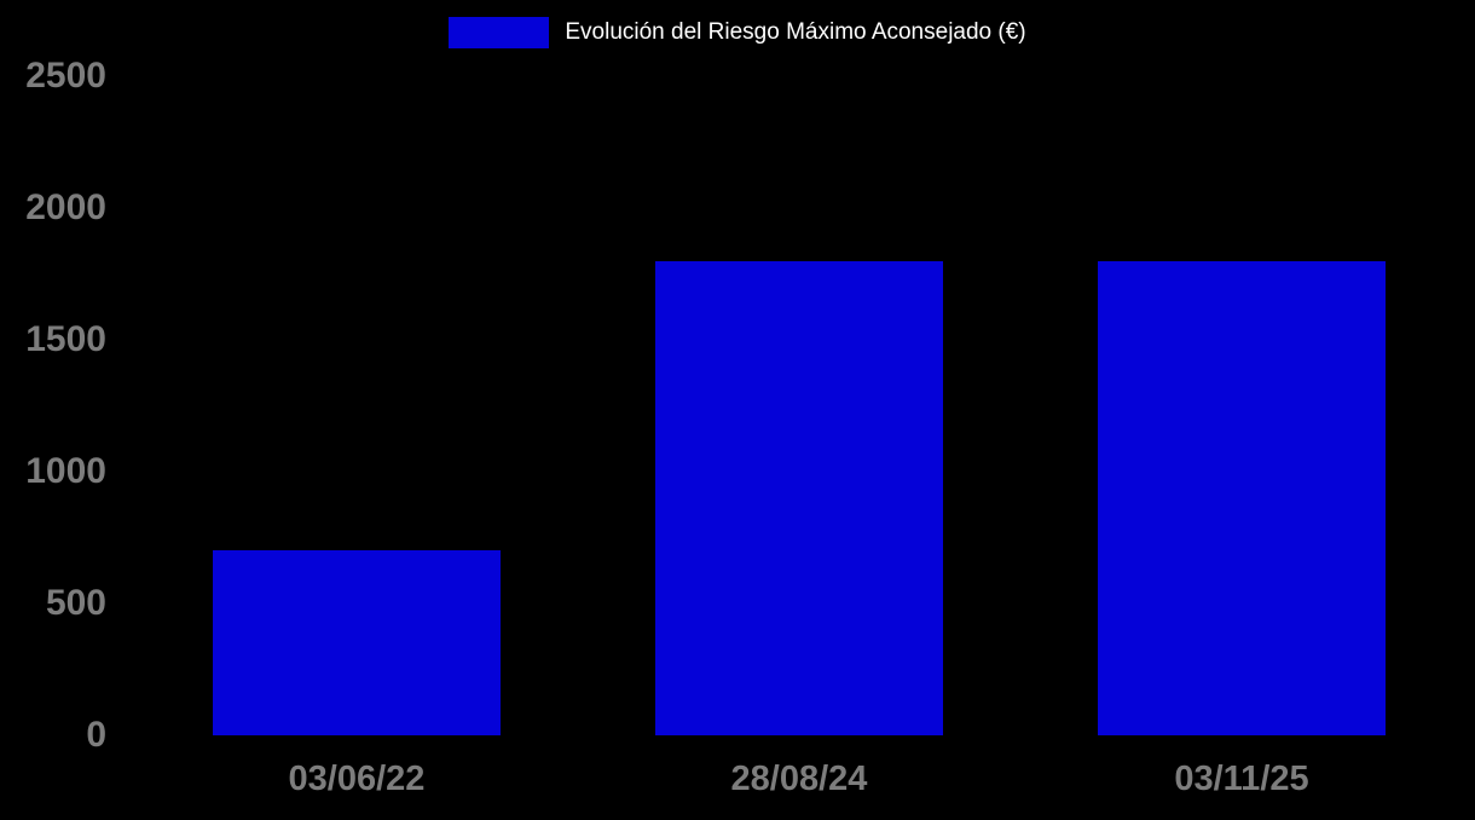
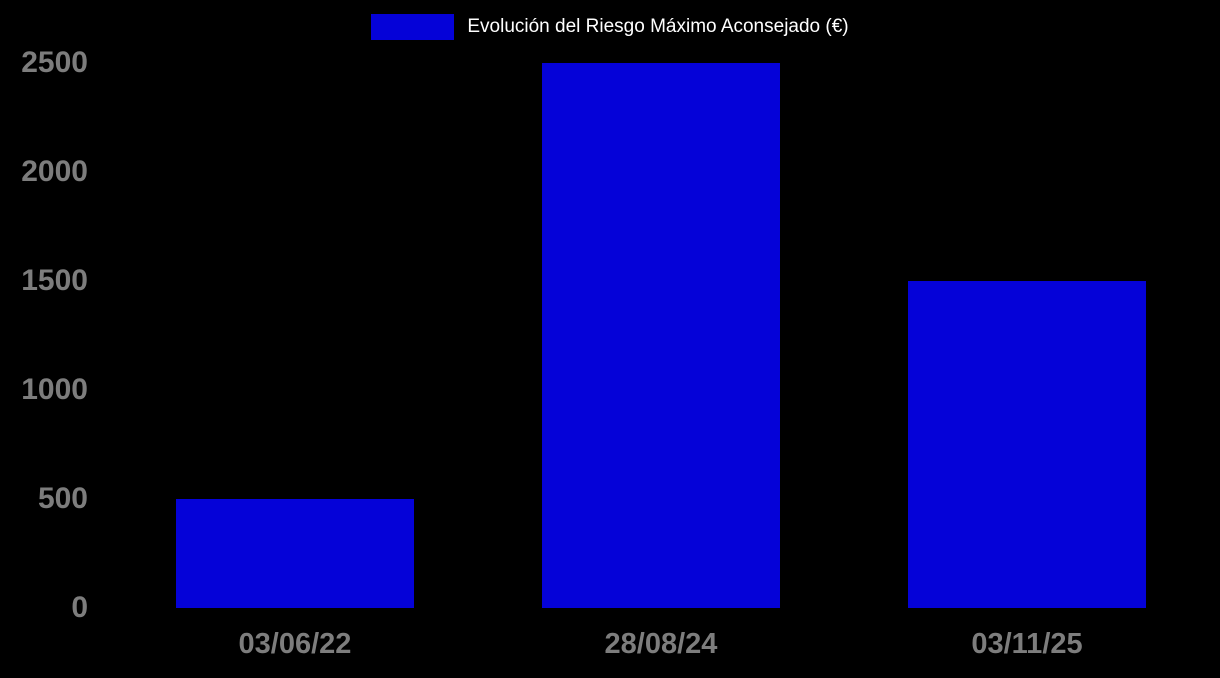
03/06/22: 700 -> 500
28/08/24: 1800 -> 2500
03/11/25: 1800 -> 1500
